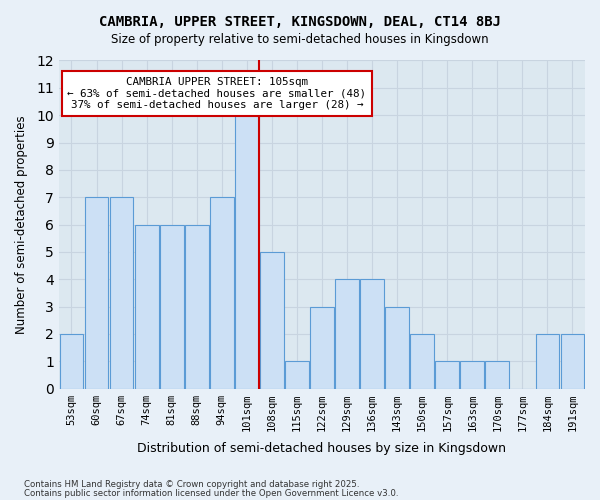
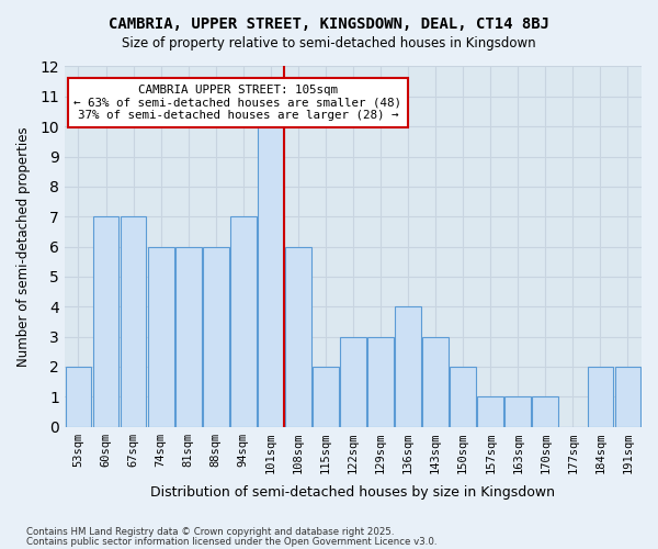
108sqm: 5 -> 6
115sqm: 1 -> 2
129sqm: 4 -> 3
